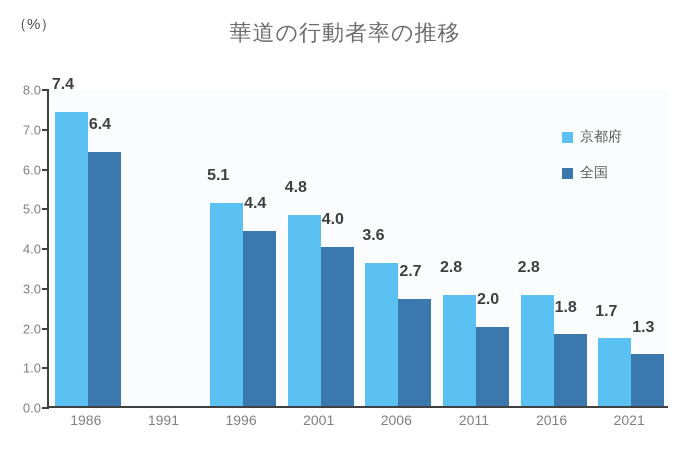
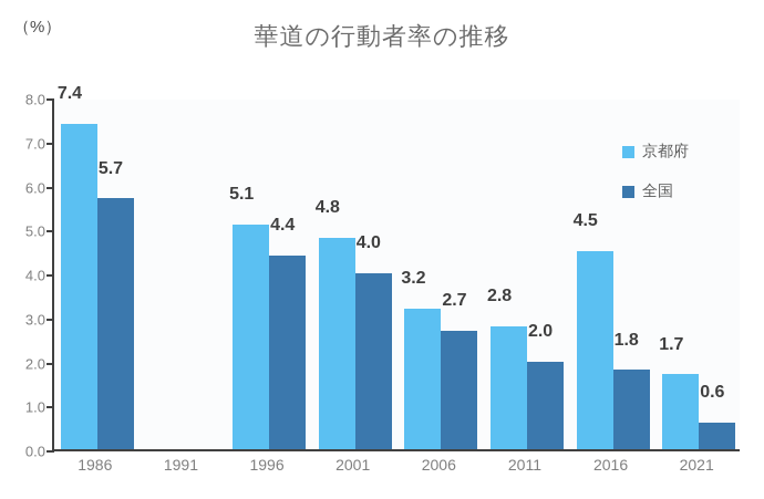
全国/1986: 6.4 -> 5.7
京都府/2006: 3.6 -> 3.2
京都府/2016: 2.8 -> 4.5
全国/2021: 1.3 -> 0.6
